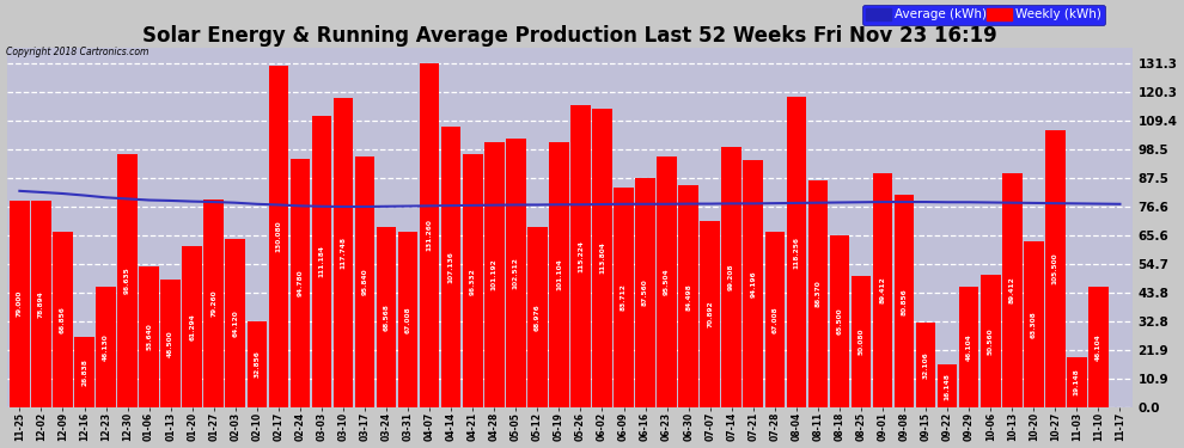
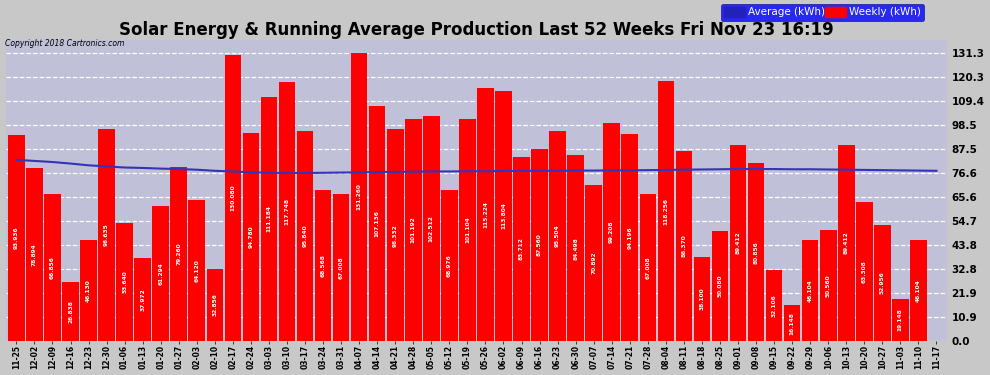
Weekly (kWh)/11-25: 79.0 -> 93.9
Weekly (kWh)/01-13: 48.5 -> 38.0
Weekly (kWh)/08-18: 65.5 -> 38.1
Weekly (kWh)/10-27: 105.5 -> 53.0
